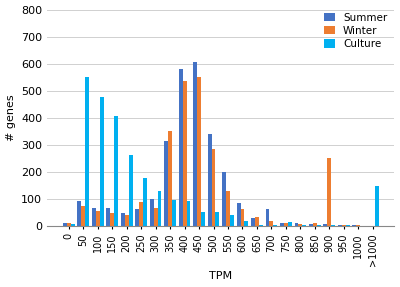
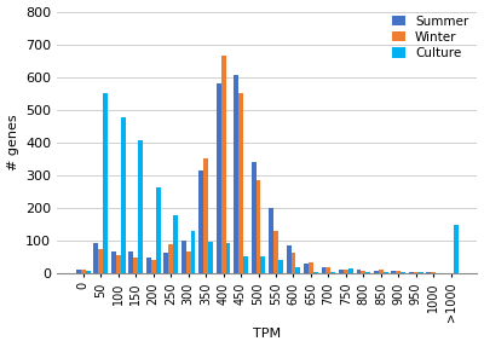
Winter/400: 535 -> 665
Summer/700: 60 -> 18
Winter/900: 250 -> 5
